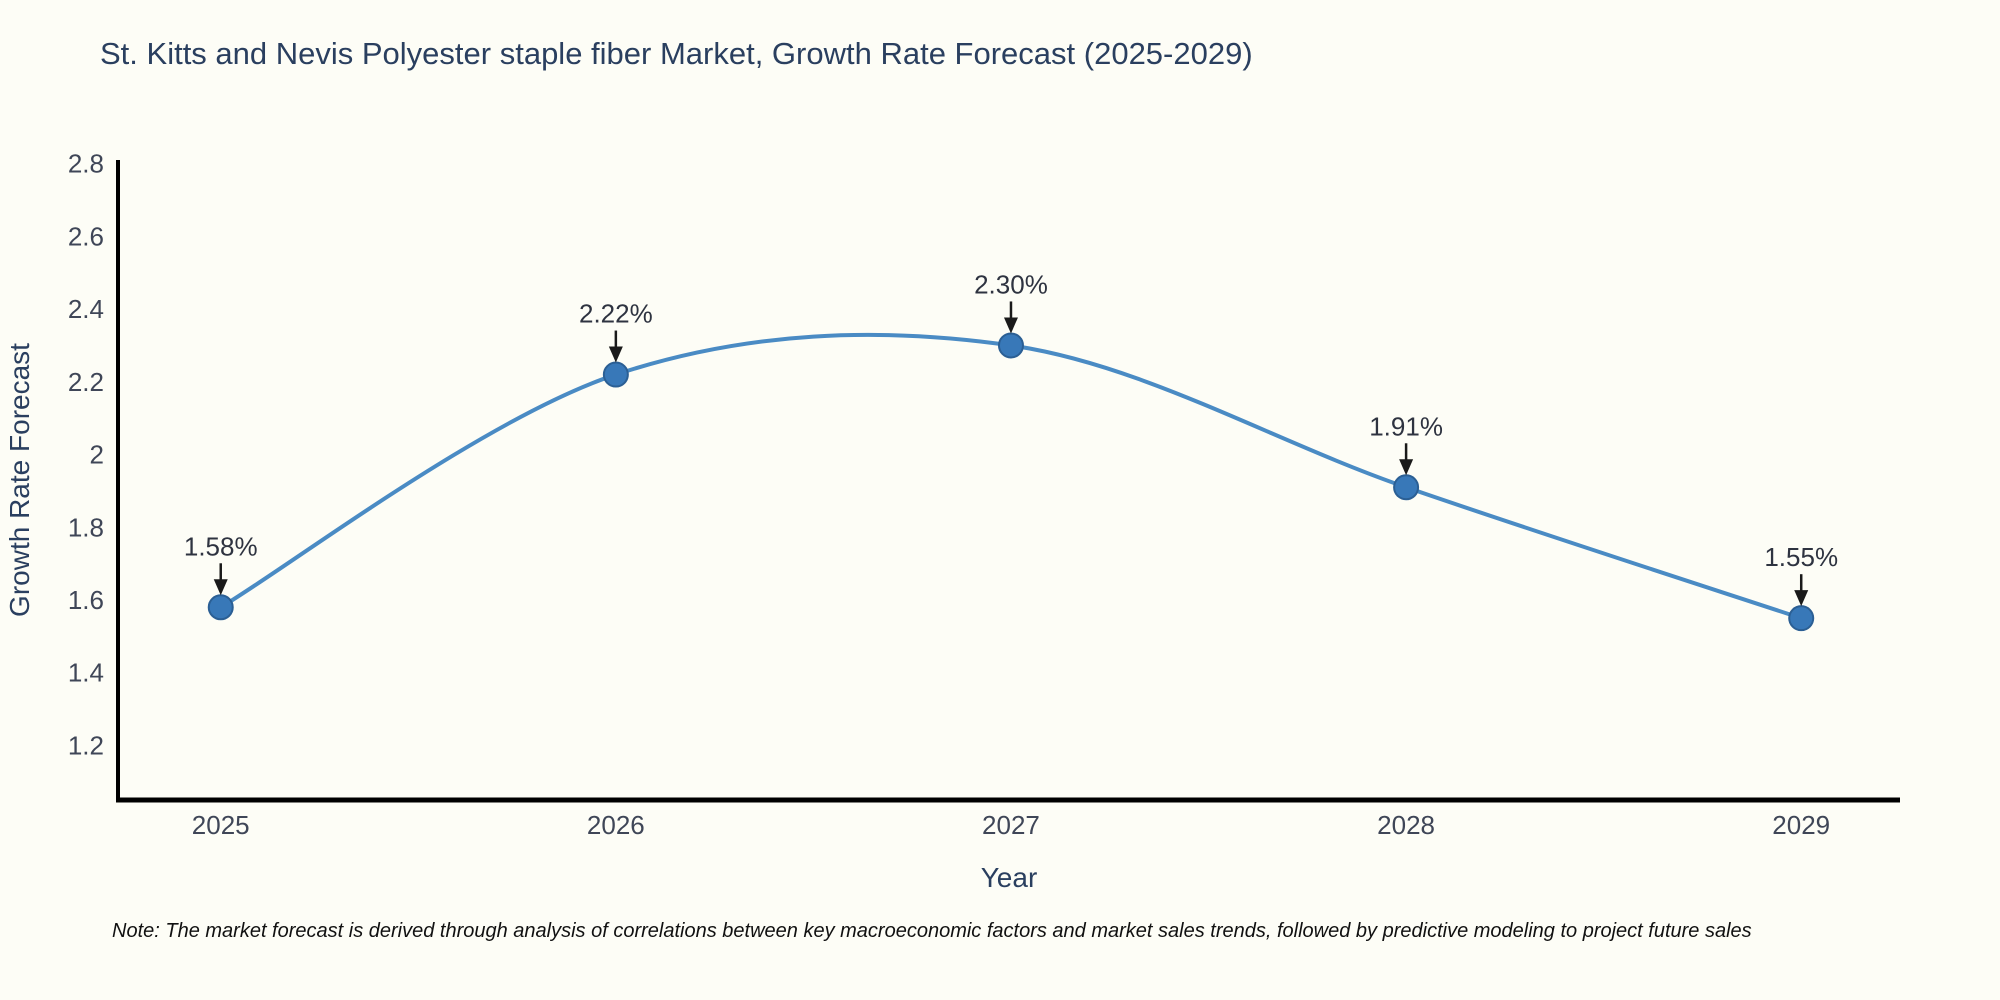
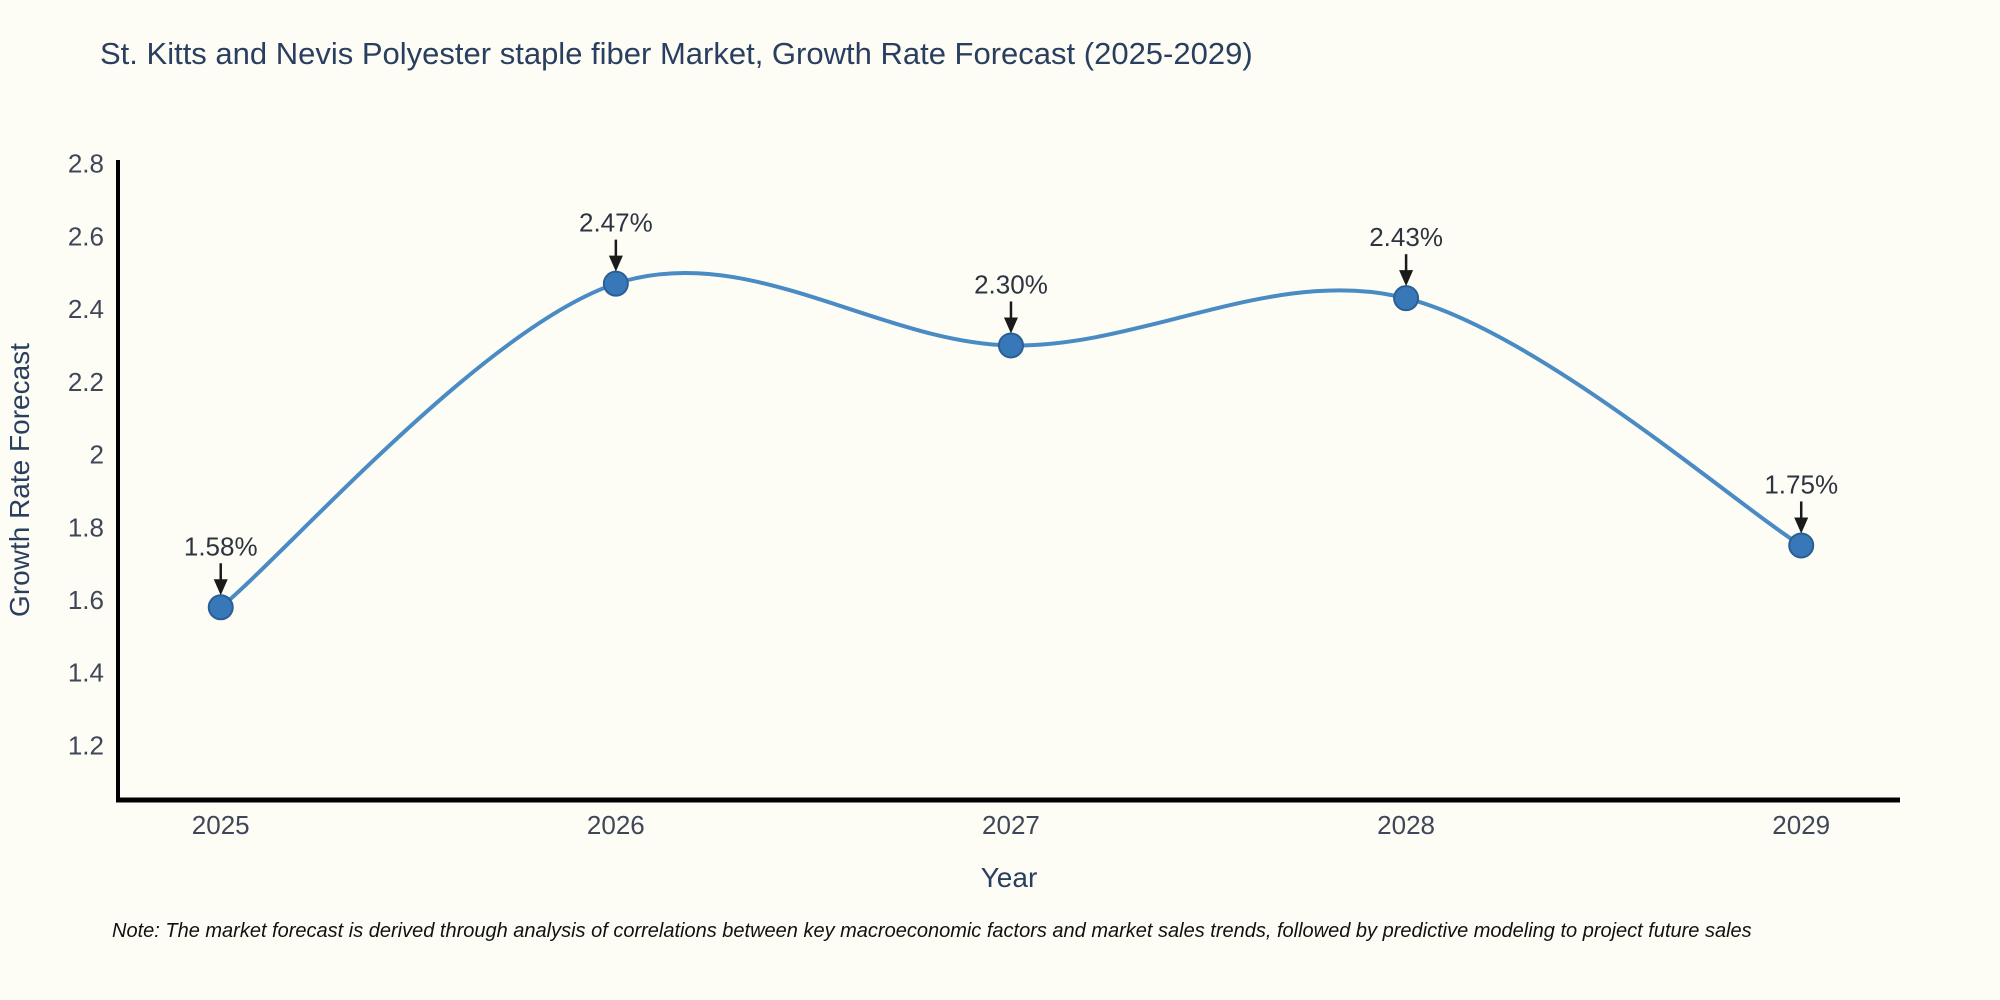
2026: 2.22% -> 2.47%
2028: 1.91% -> 2.43%
2029: 1.55% -> 1.75%
